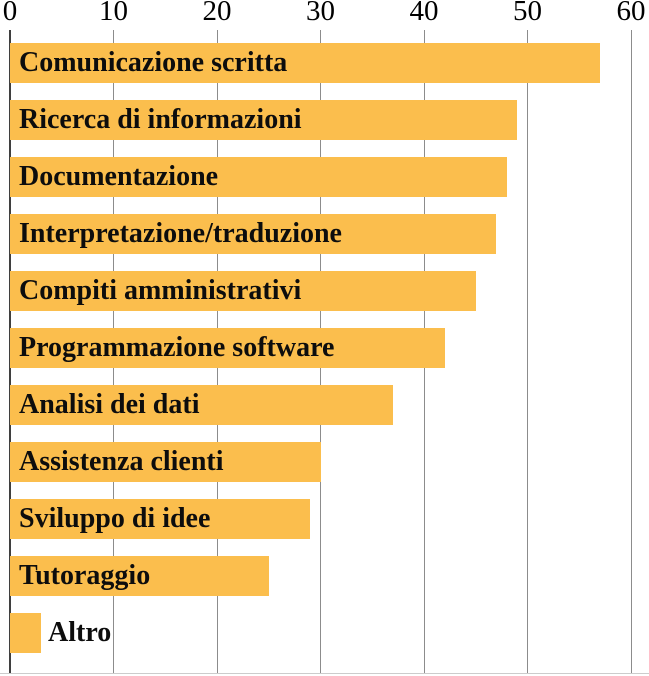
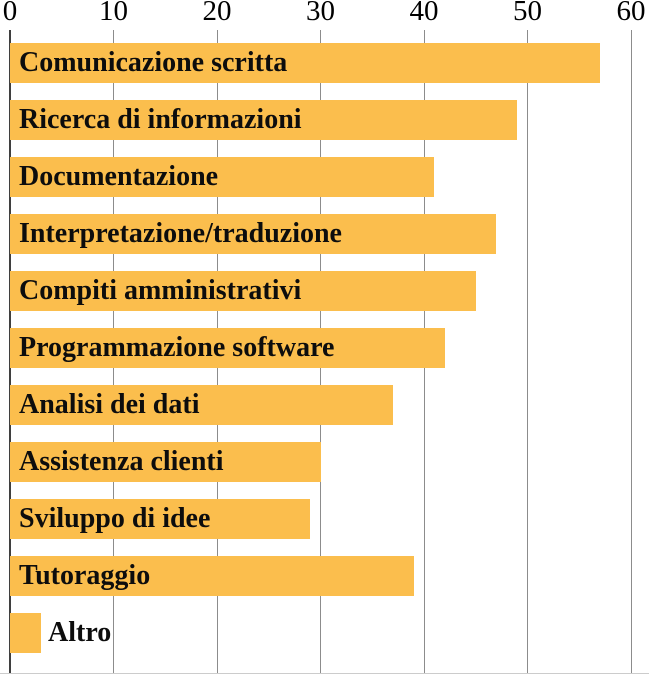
Documentazione: 48 -> 41
Tutoraggio: 25 -> 39
